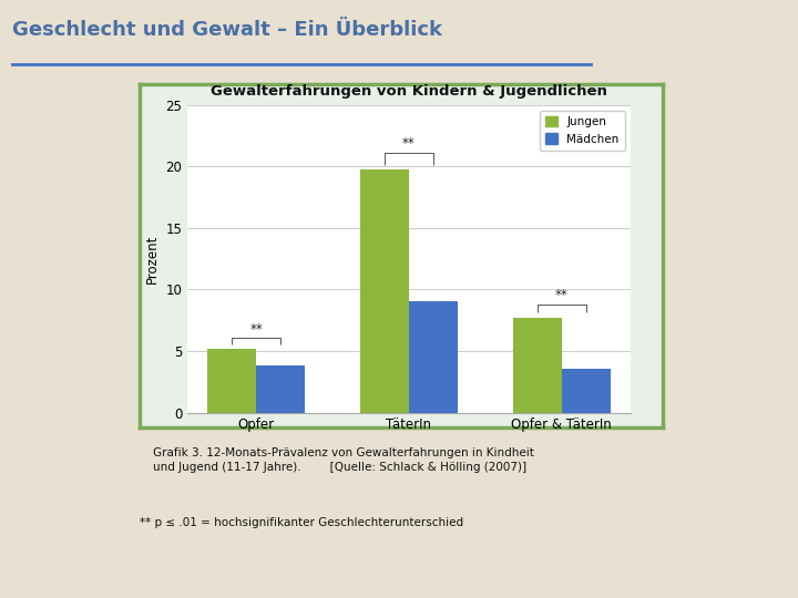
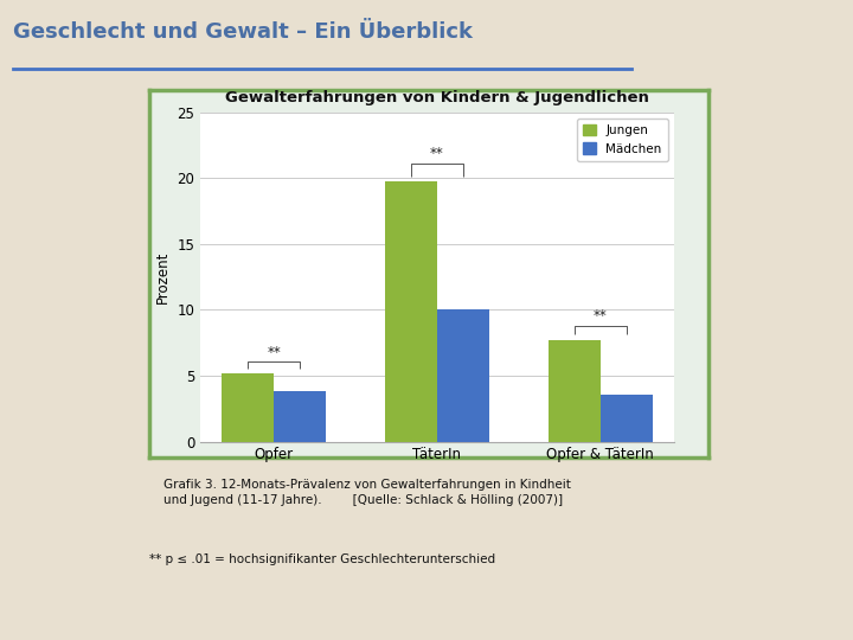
Mädchen/TäterIn: 9.0 -> 10.0
